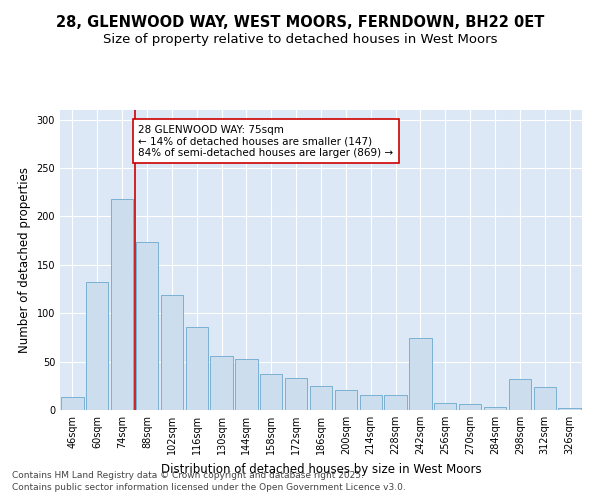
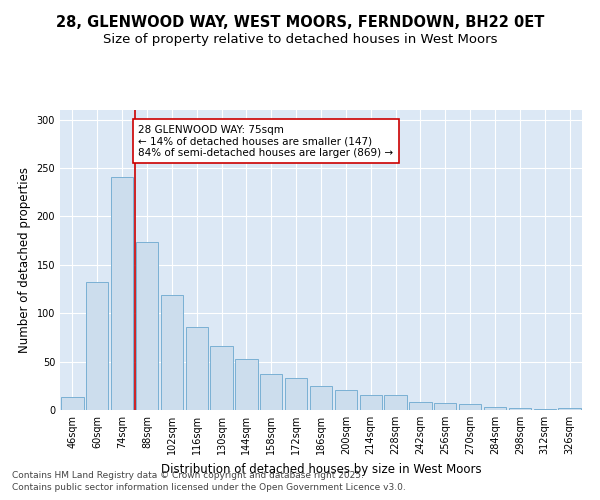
74sqm: 218 -> 241
130sqm: 56 -> 66
242sqm: 74 -> 8
298sqm: 32 -> 2
312sqm: 24 -> 1
